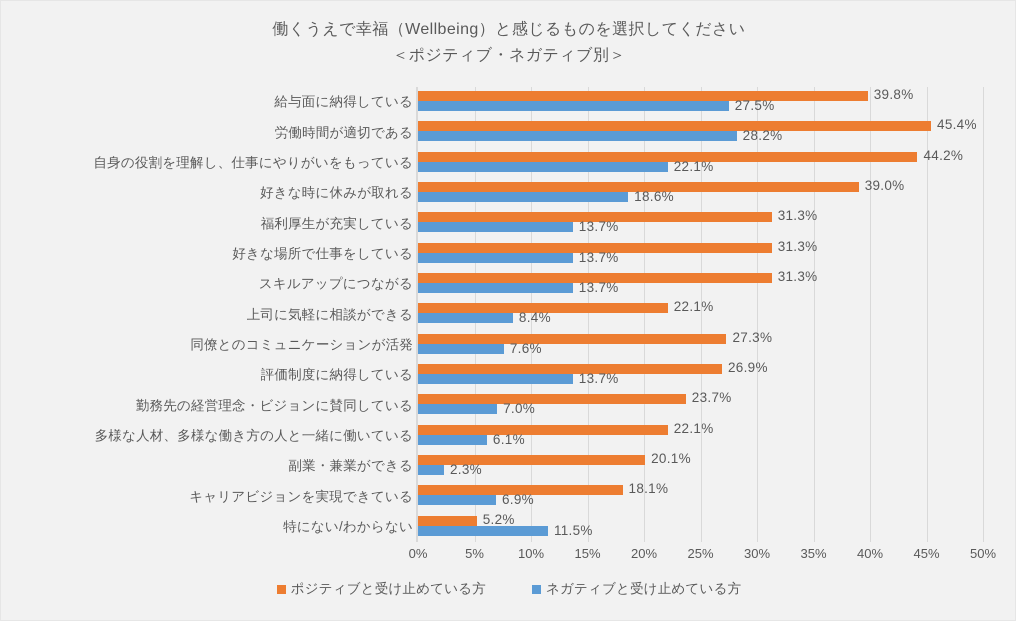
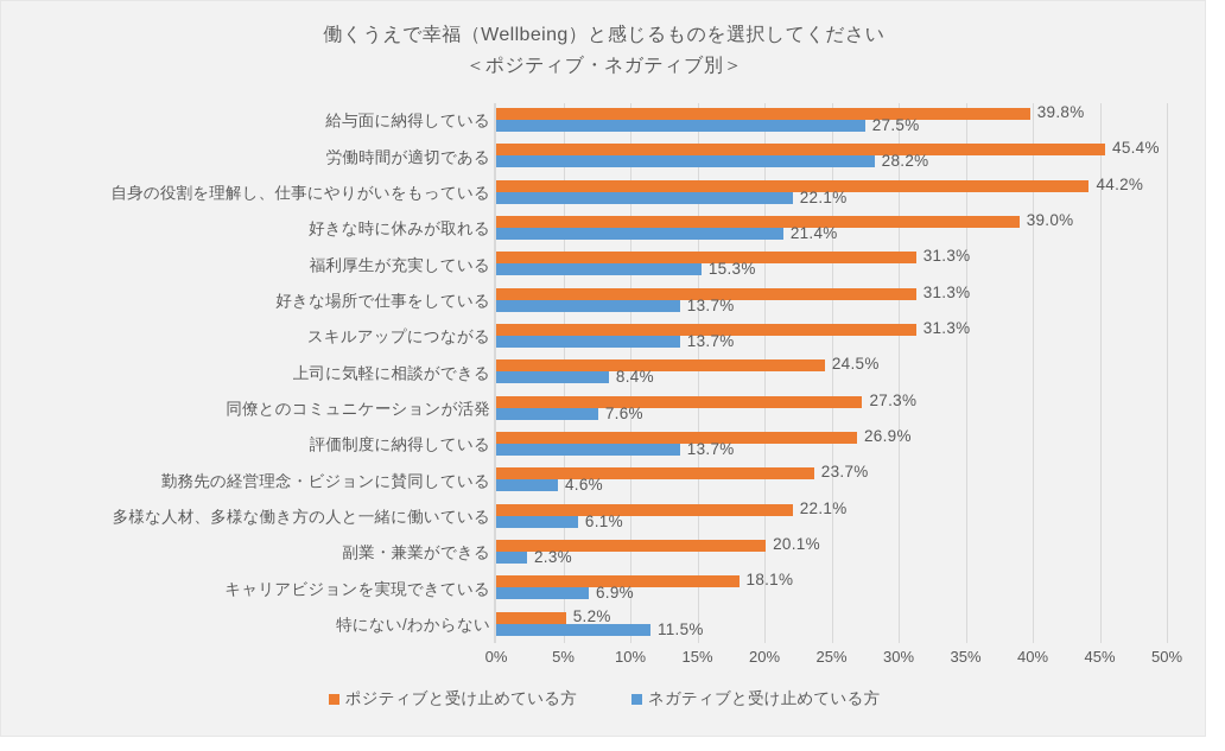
ネガティブと受け止めている方/好きな時に休みが取れる: 18.6% -> 21.4%
ネガティブと受け止めている方/福利厚生が充実している: 13.7% -> 15.3%
ポジティブと受け止めている方/上司に気軽に相談ができる: 22.1% -> 24.5%
ネガティブと受け止めている方/勤務先の経営理念・ビジョンに賛同している: 7.0% -> 4.6%
